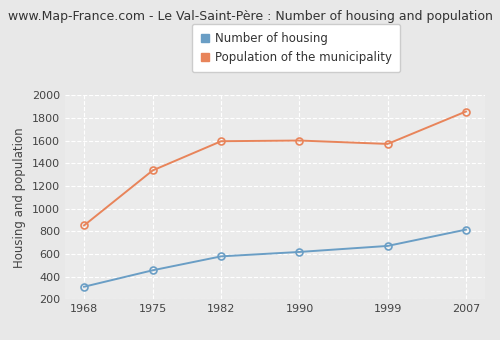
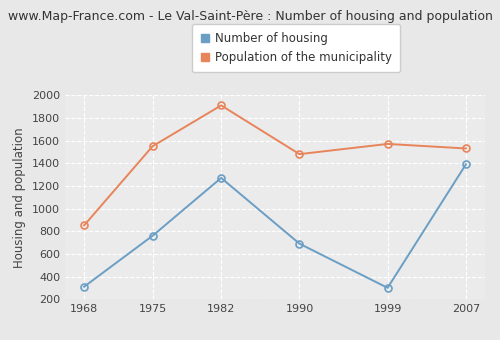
Number of housing/1975: 460 -> 760
Population of the municipality/1975: 1340 -> 1550
Number of housing/1982: 580 -> 1270
Population of the municipality/1982: 1590 -> 1910
Number of housing/1990: 620 -> 690
Population of the municipality/1990: 1600 -> 1480
Number of housing/1999: 670 -> 300
Number of housing/2007: 810 -> 1390
Population of the municipality/2007: 1860 -> 1530
